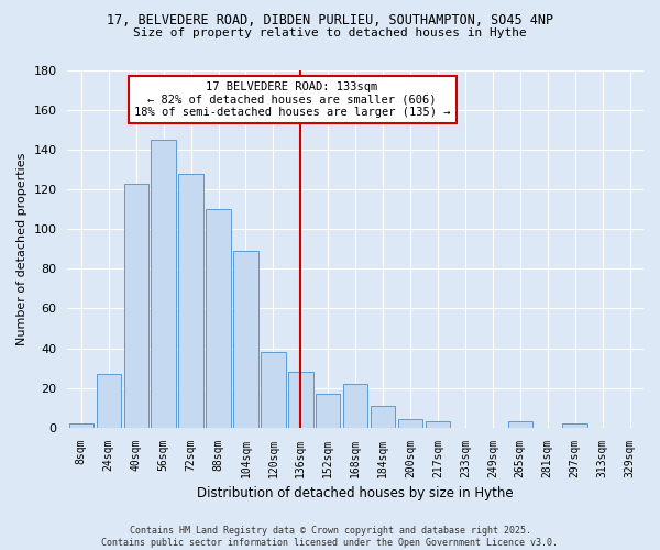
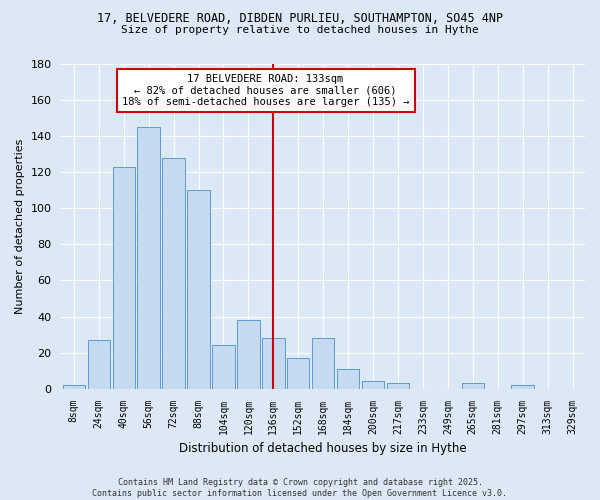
104sqm: 89 -> 24
168sqm: 22 -> 28
